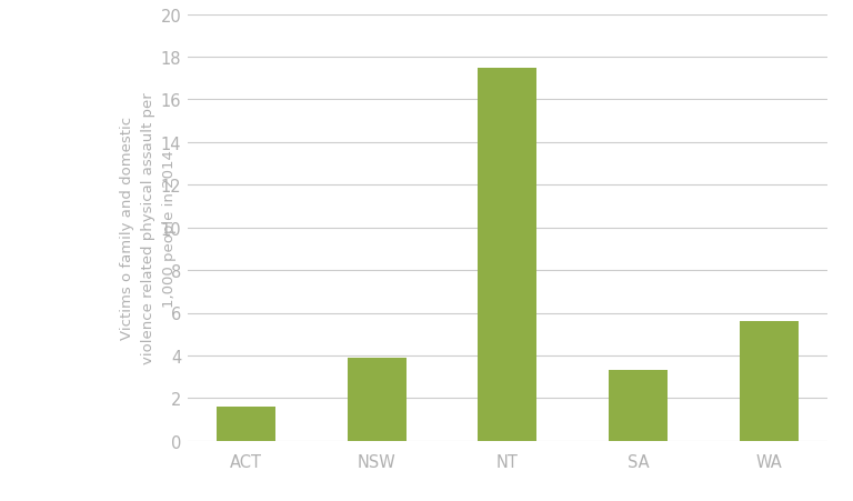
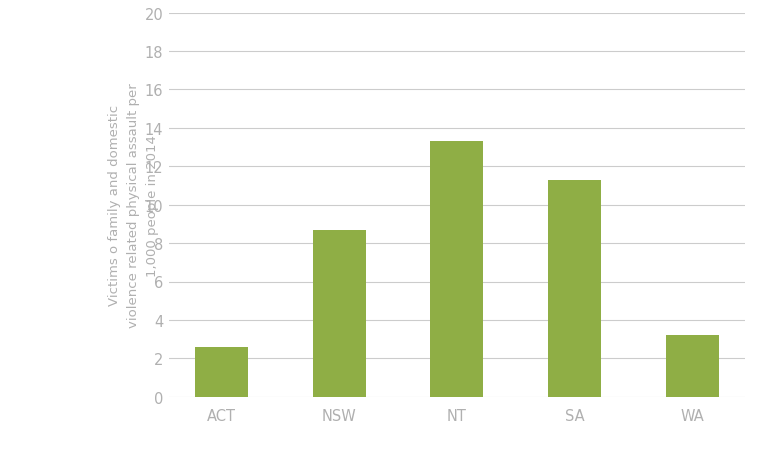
ACT: 1.6 -> 2.6
NSW: 3.9 -> 8.7
NT: 17.5 -> 13.3
SA: 3.3 -> 11.3
WA: 5.6 -> 3.2
